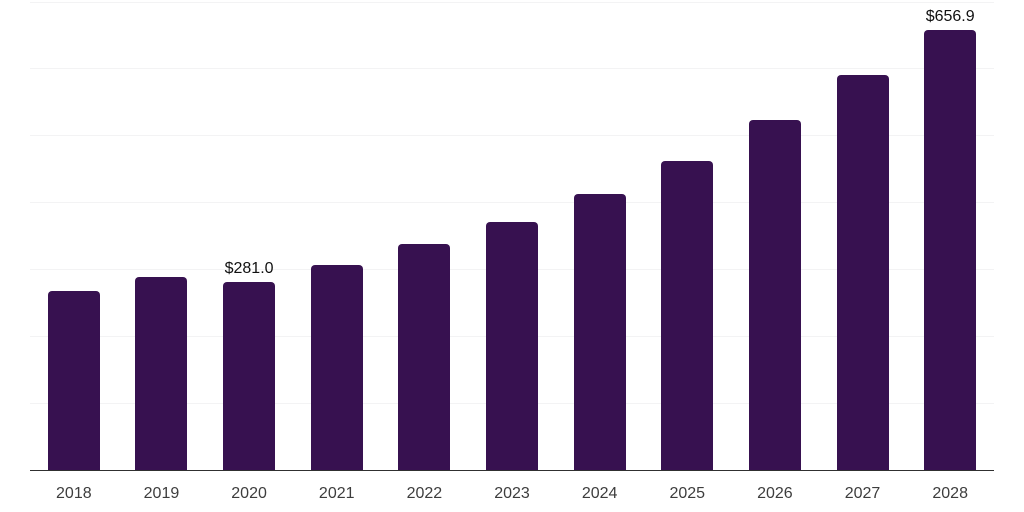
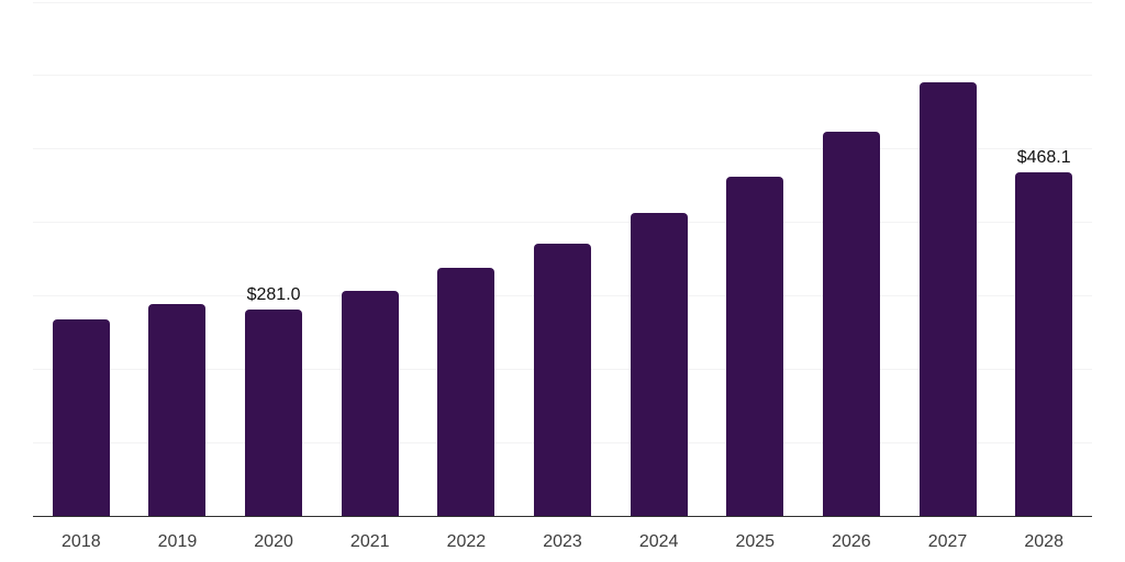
2028: $656.9 -> $468.1
